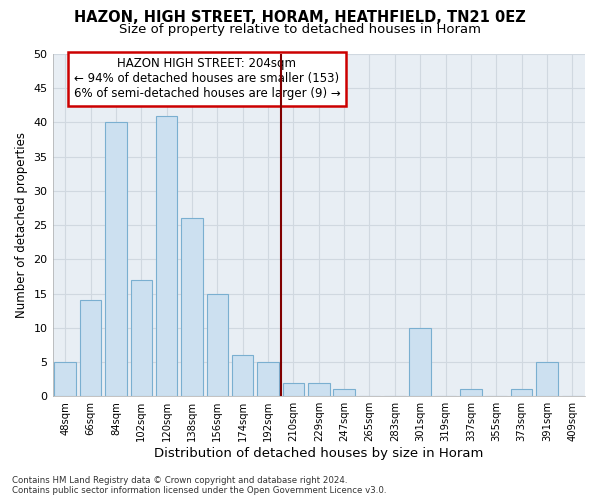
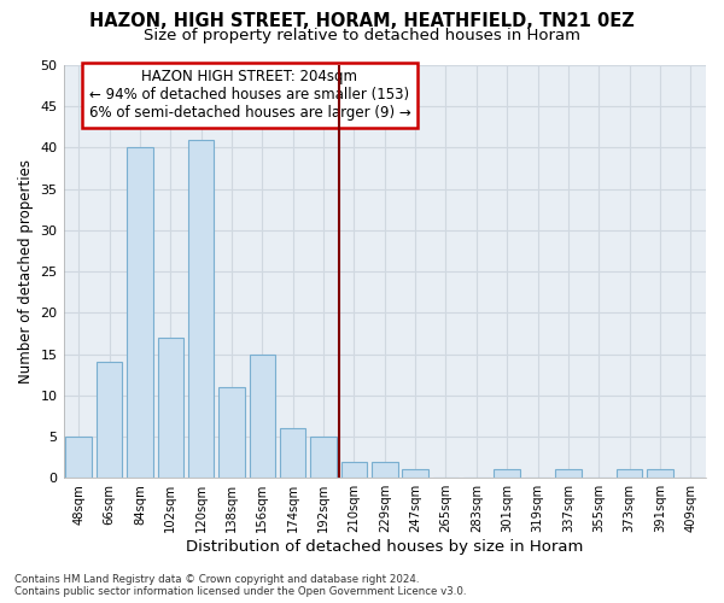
138sqm: 26 -> 11
301sqm: 10 -> 1
391sqm: 5 -> 1
